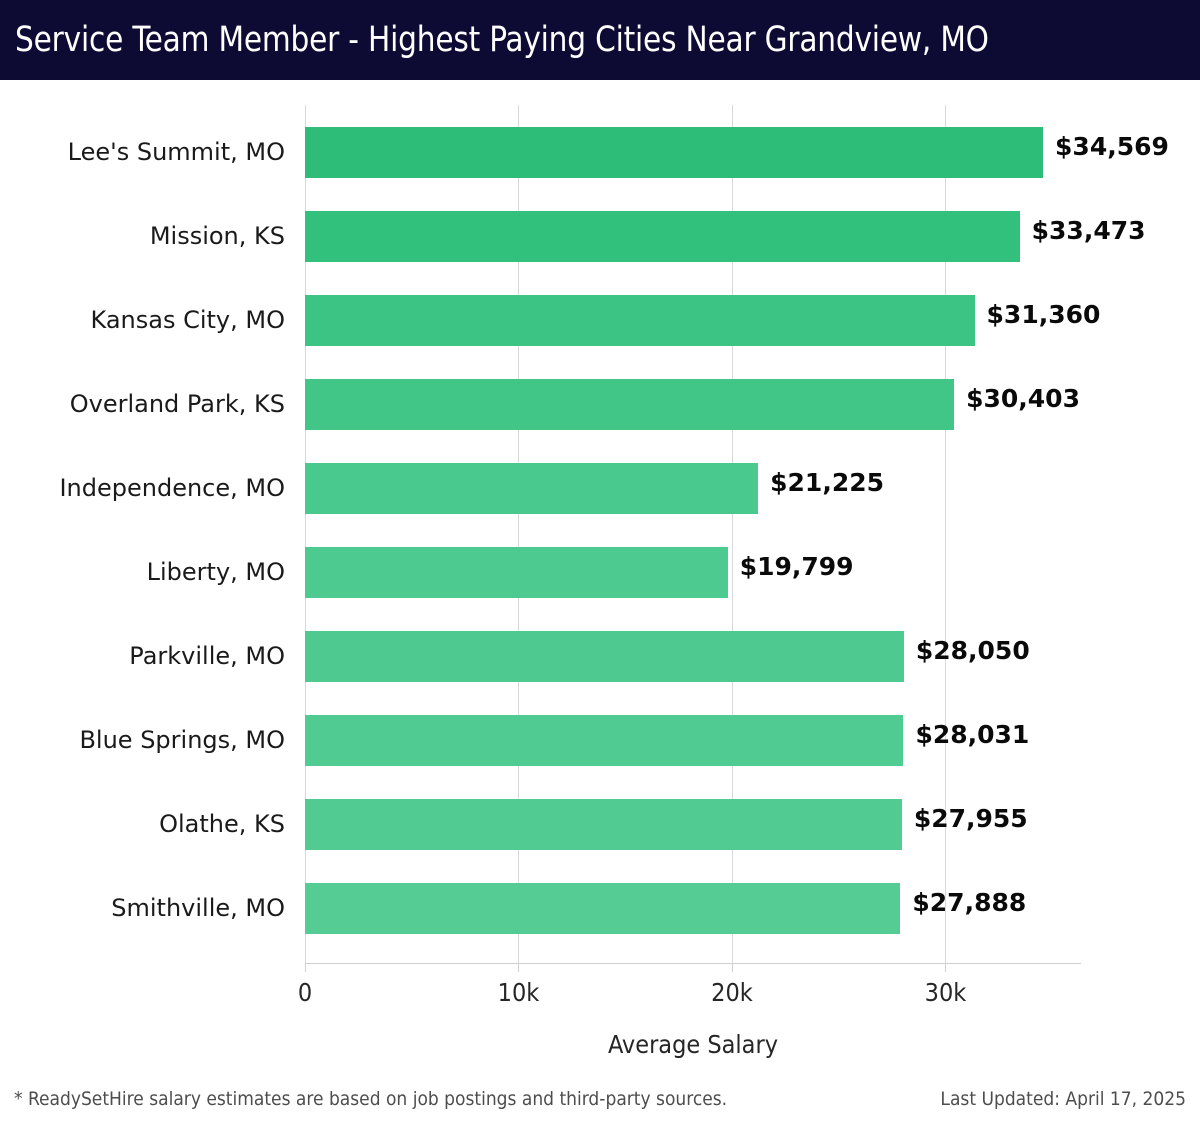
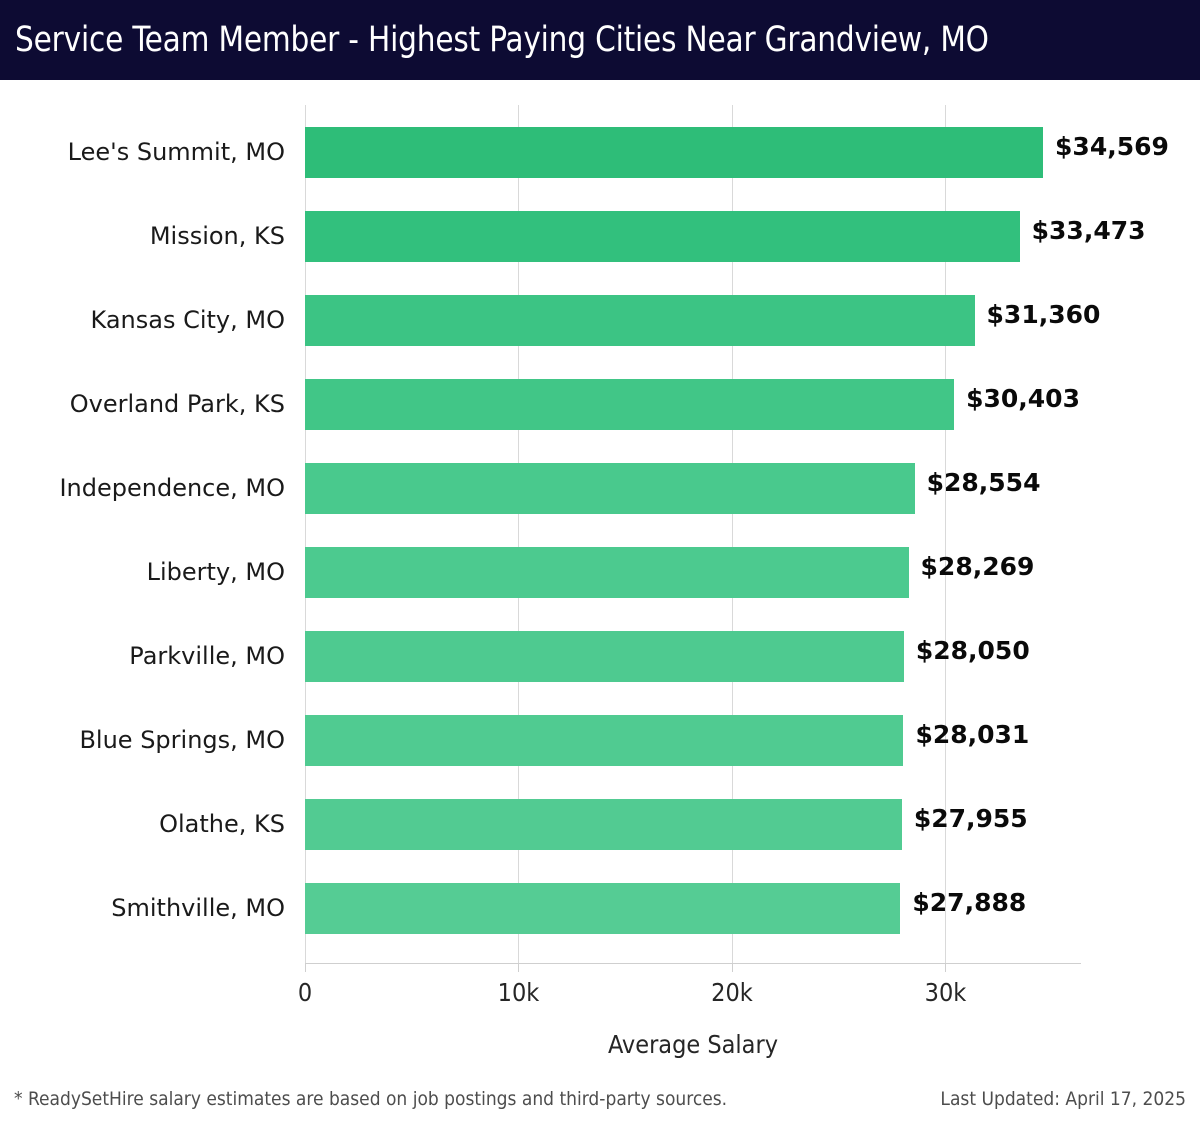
Independence, MO: $21,225 -> $28,554
Liberty, MO: $19,799 -> $28,269
